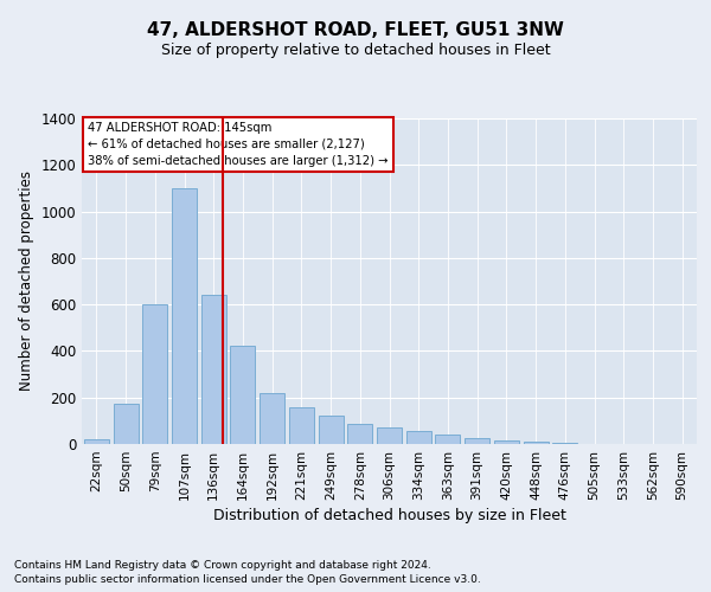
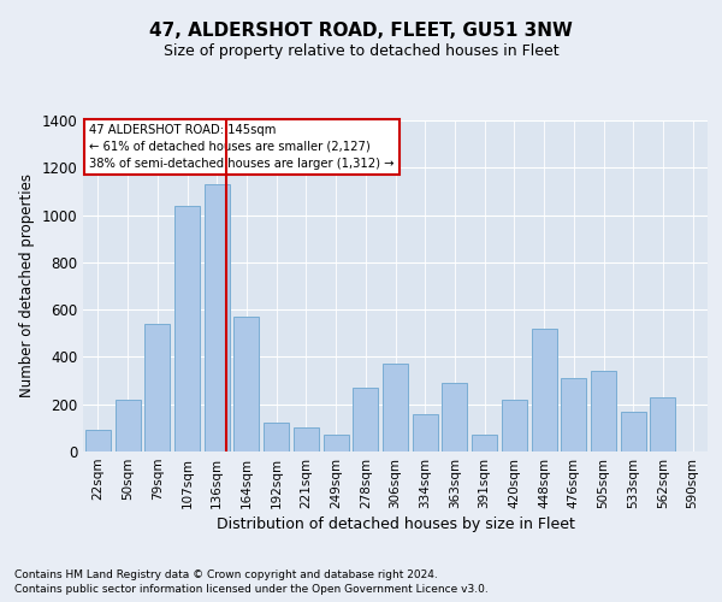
22sqm: 20 -> 90
50sqm: 180 -> 220
79sqm: 600 -> 540
107sqm: 1100 -> 1040
136sqm: 640 -> 1130
164sqm: 420 -> 570
192sqm: 220 -> 120
221sqm: 160 -> 100
249sqm: 120 -> 70
278sqm: 80 -> 270
306sqm: 70 -> 370
334sqm: 60 -> 160
363sqm: 40 -> 290
391sqm: 20 -> 70
420sqm: 20 -> 220
448sqm: 10 -> 520
476sqm: 0 -> 310
505sqm: 0 -> 340
533sqm: 0 -> 170
562sqm: 0 -> 230
